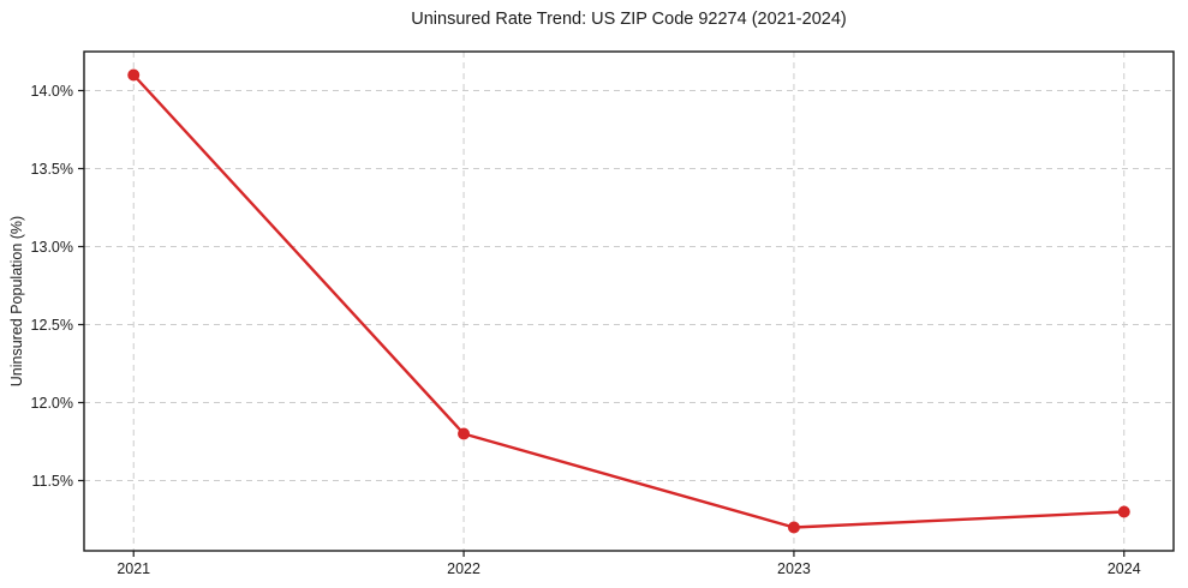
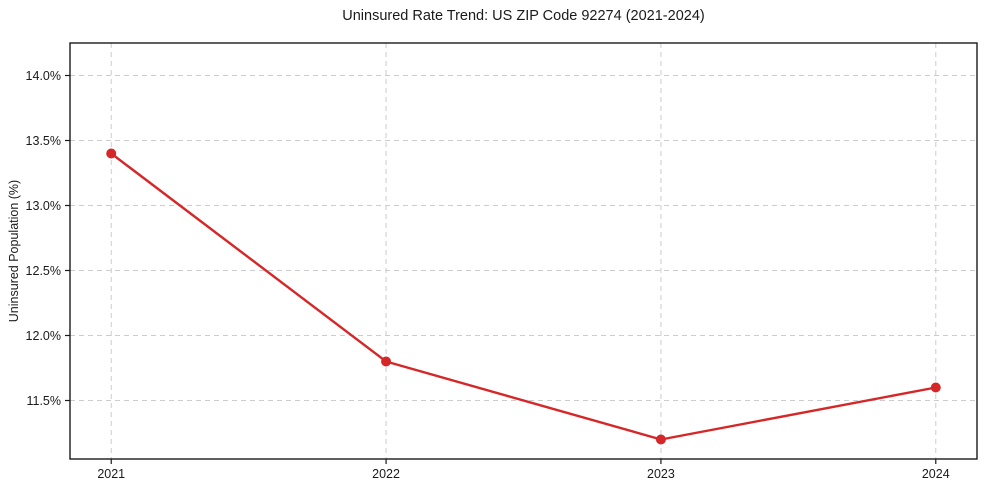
2021: 14.1% -> 13.4%
2024: 11.3% -> 11.6%
